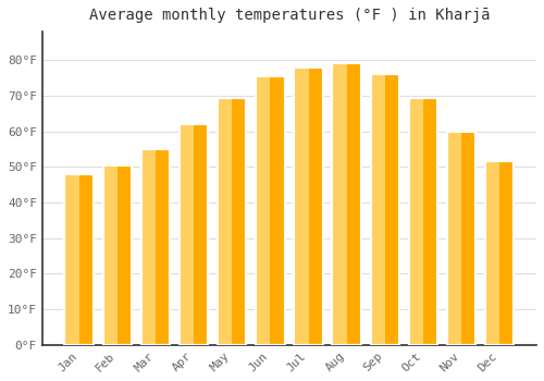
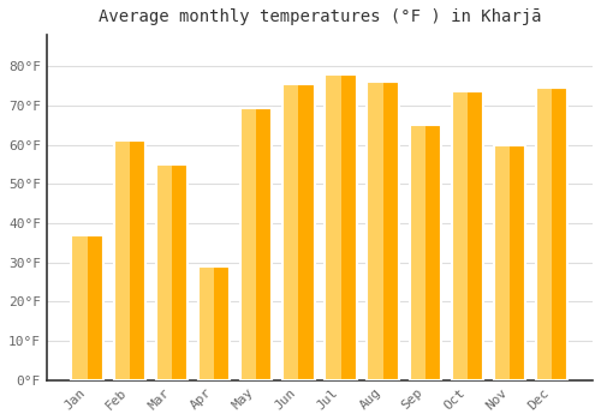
Jan: 48.0°F -> 37.0°F
Feb: 50.5°F -> 61.0°F
Apr: 62.0°F -> 29.0°F
Aug: 79.0°F -> 76.0°F
Sep: 76.0°F -> 65.0°F
Oct: 69.5°F -> 73.5°F
Dec: 51.5°F -> 74.5°F
